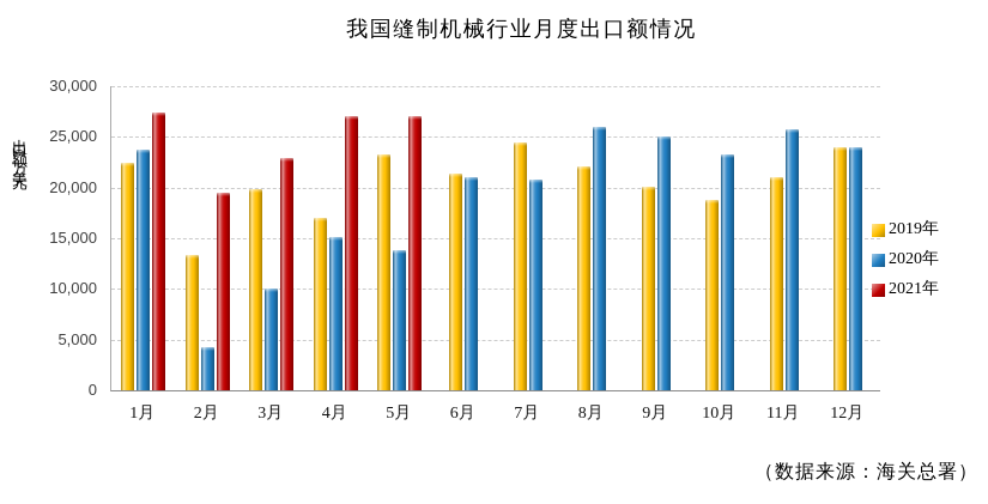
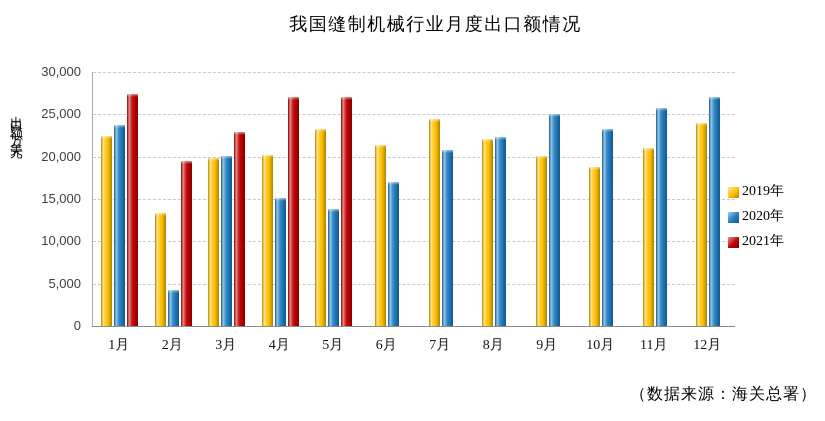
2020年/3月: 10000 -> 20000
2019年/4月: 17000 -> 20000
2020年/6月: 21000 -> 17000
2020年/8月: 26000 -> 22000
2020年/12月: 24000 -> 27000
